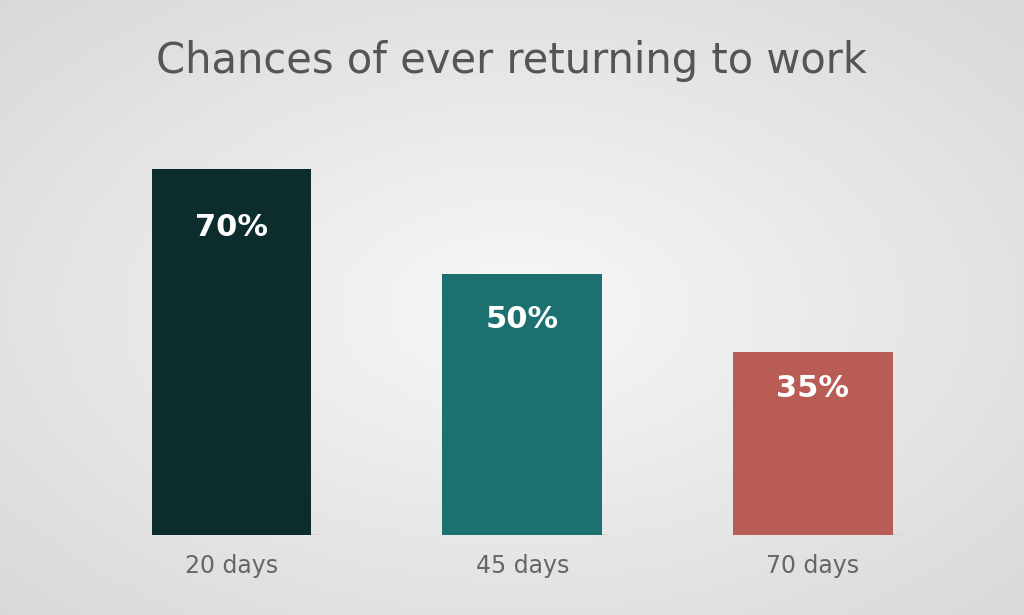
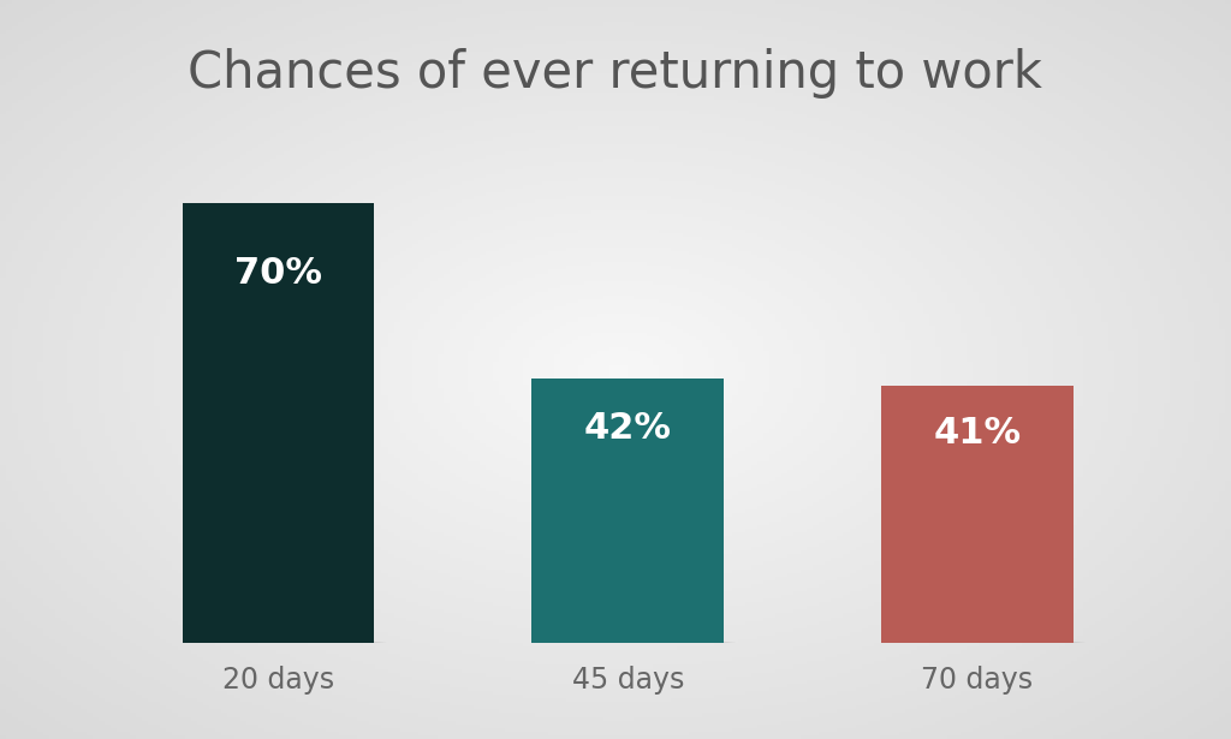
45 days: 50% -> 42%
70 days: 35% -> 41%
